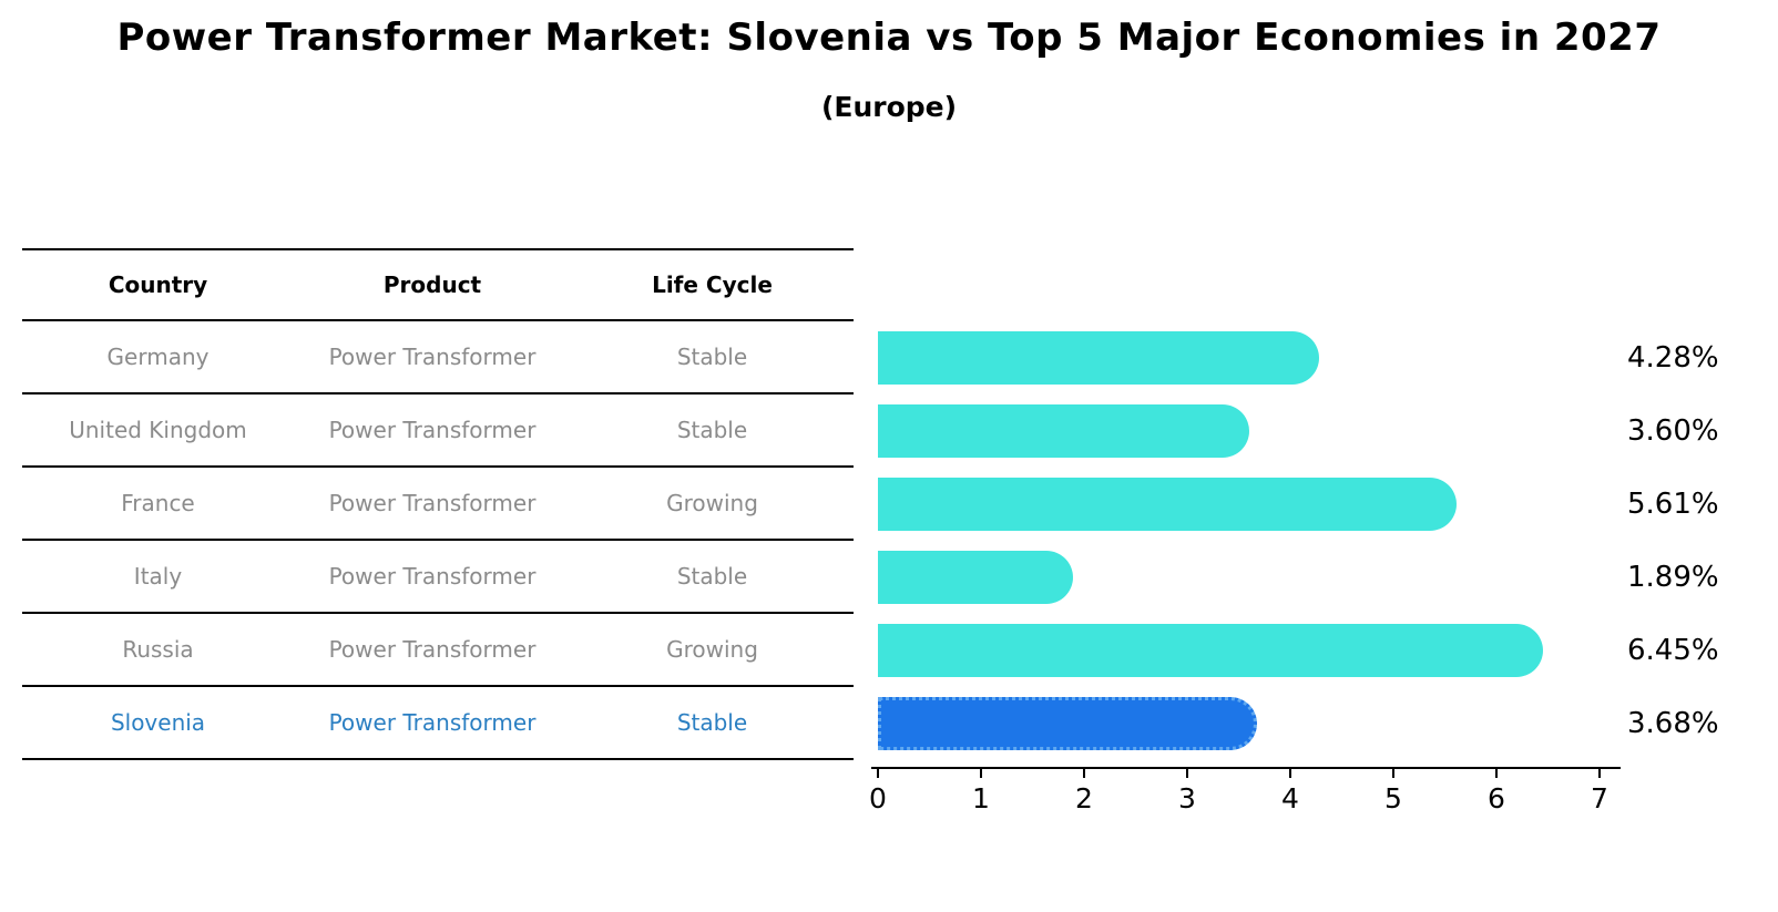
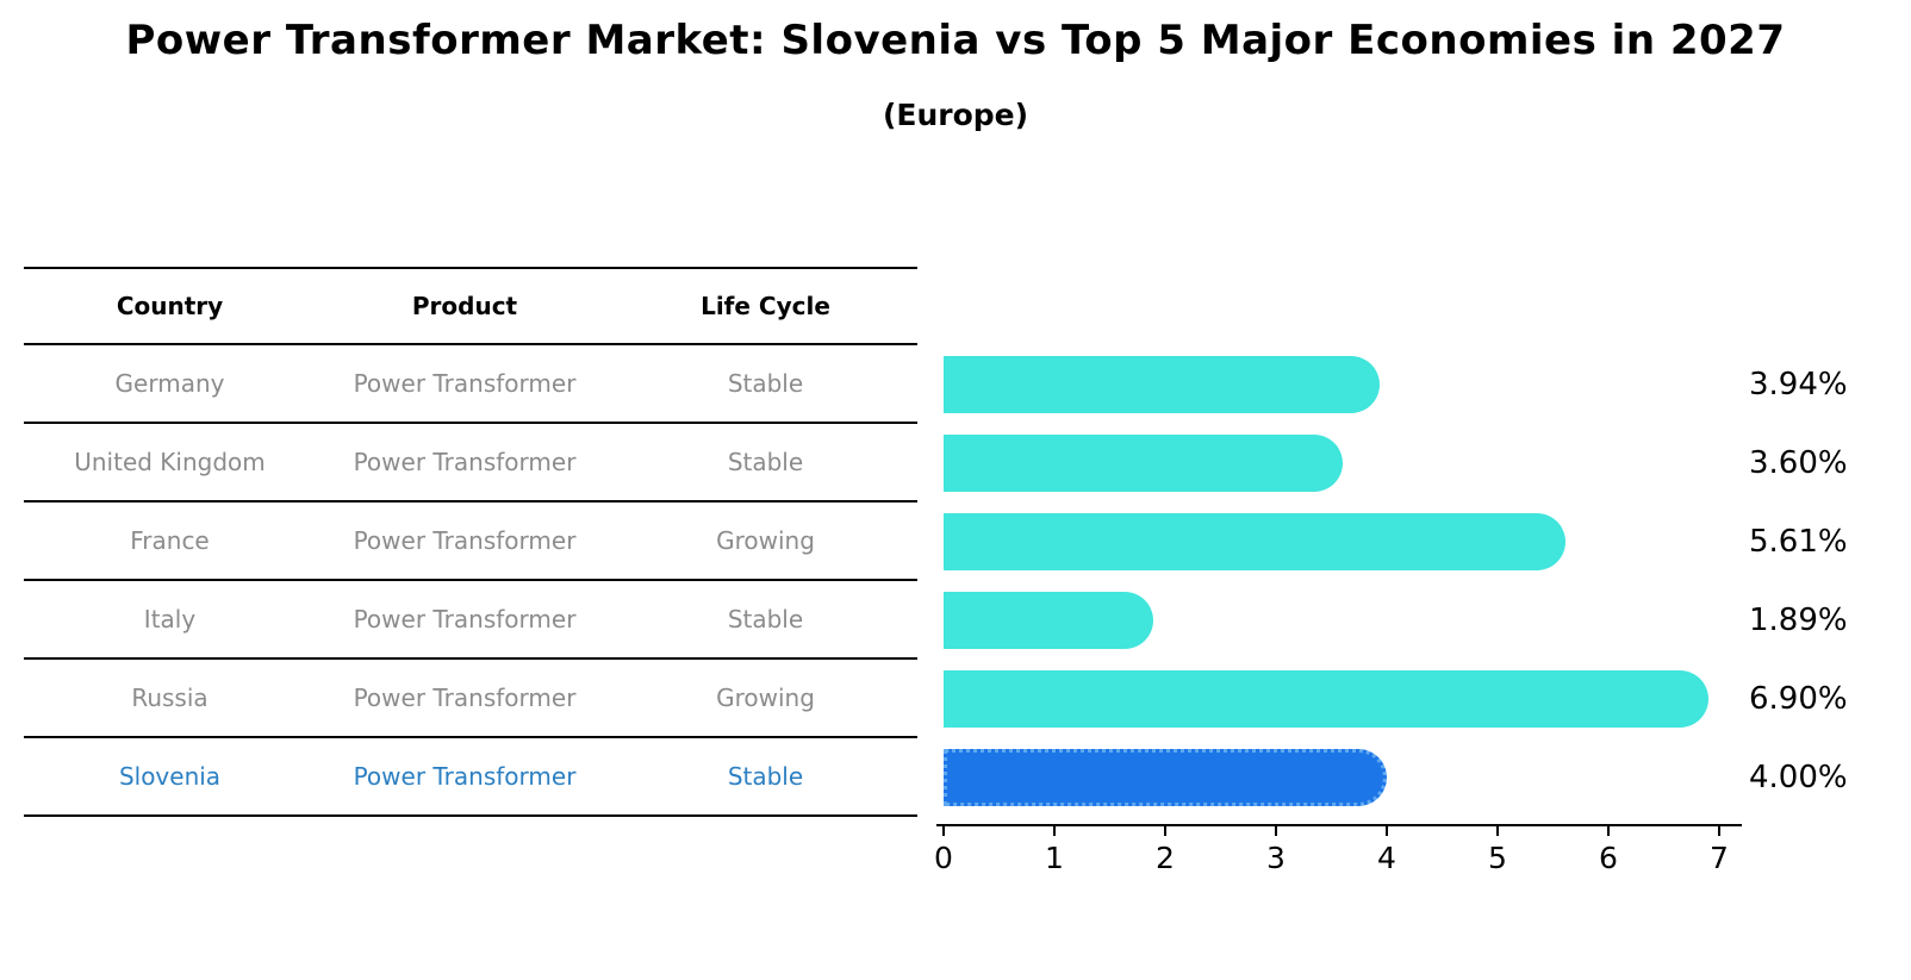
Germany: 4.28% -> 3.94%
Russia: 6.45% -> 6.90%
Slovenia: 3.68% -> 4.00%
